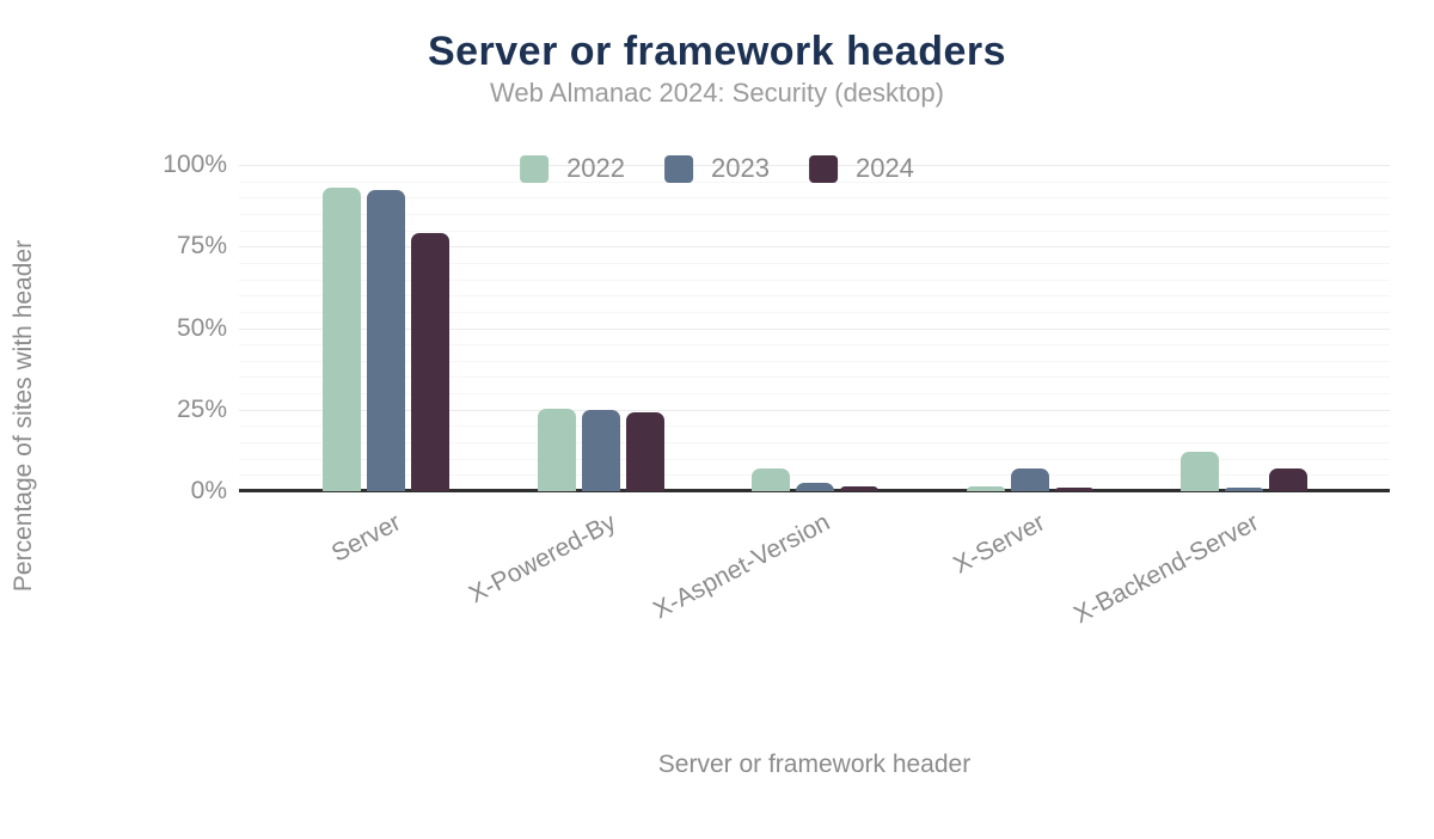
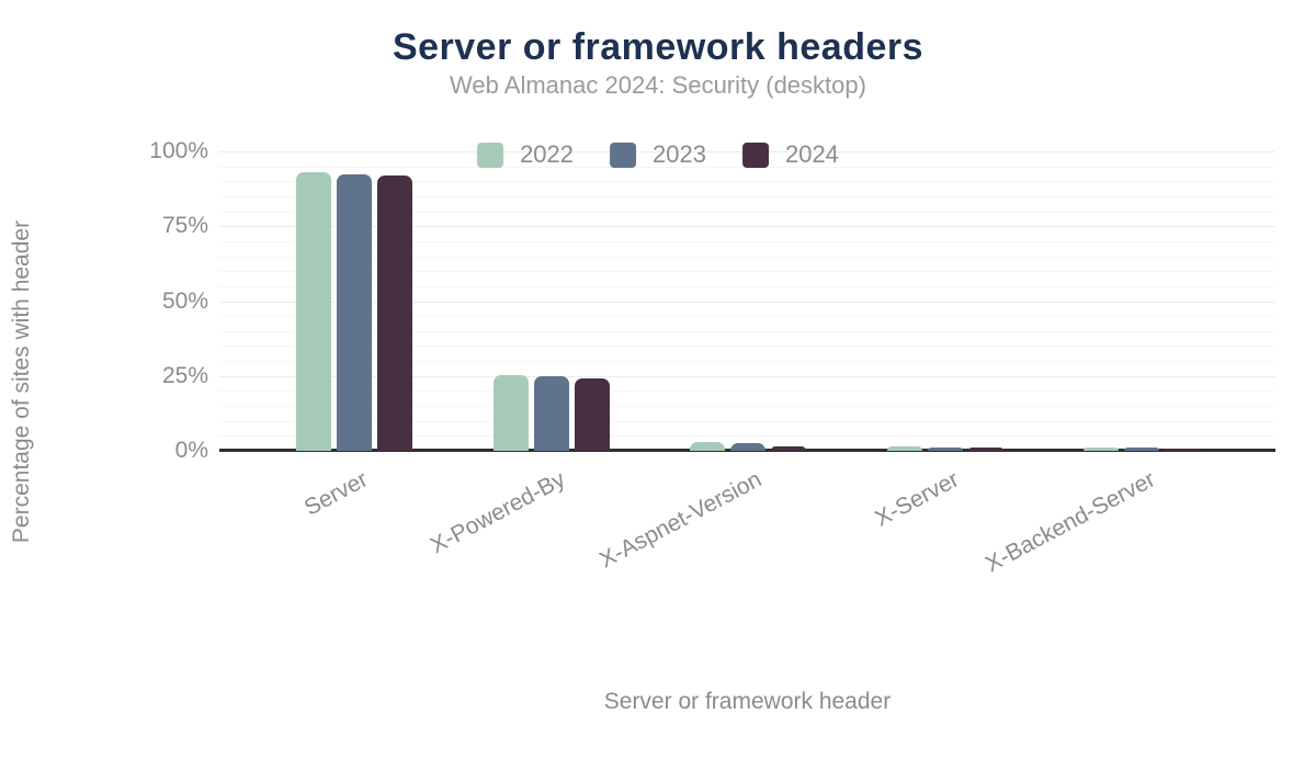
2024/Server: 79% -> 92%
2022/X-Aspnet-Version: 7% -> 3%
2023/X-Server: 7% -> 1%
2022/X-Backend-Server: 12% -> 1%
2024/X-Backend-Server: 7% -> 1%
